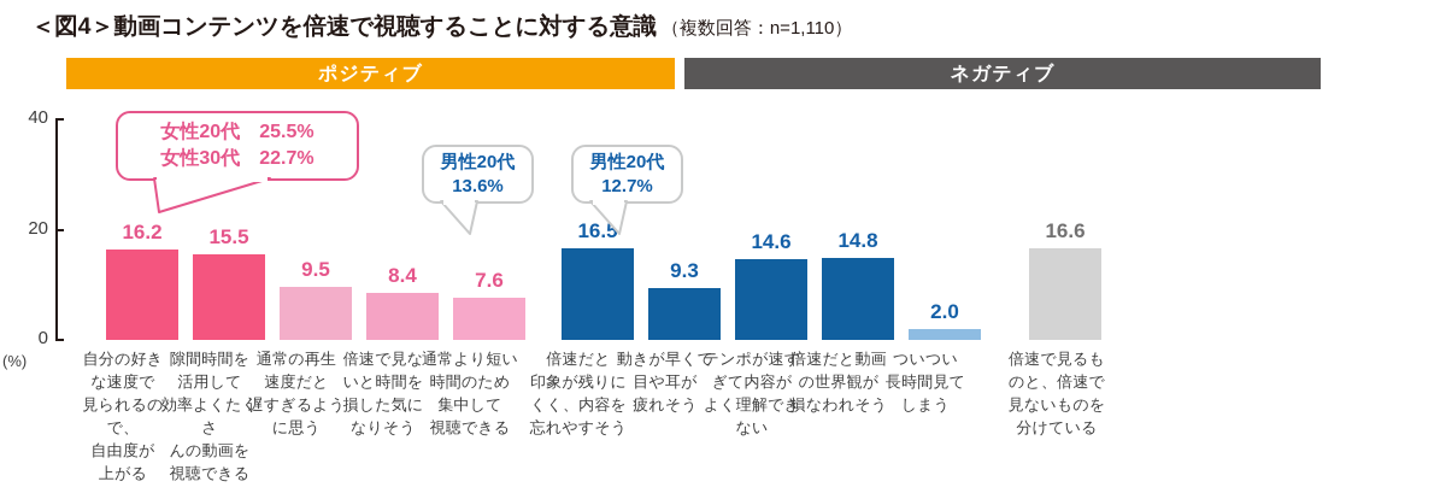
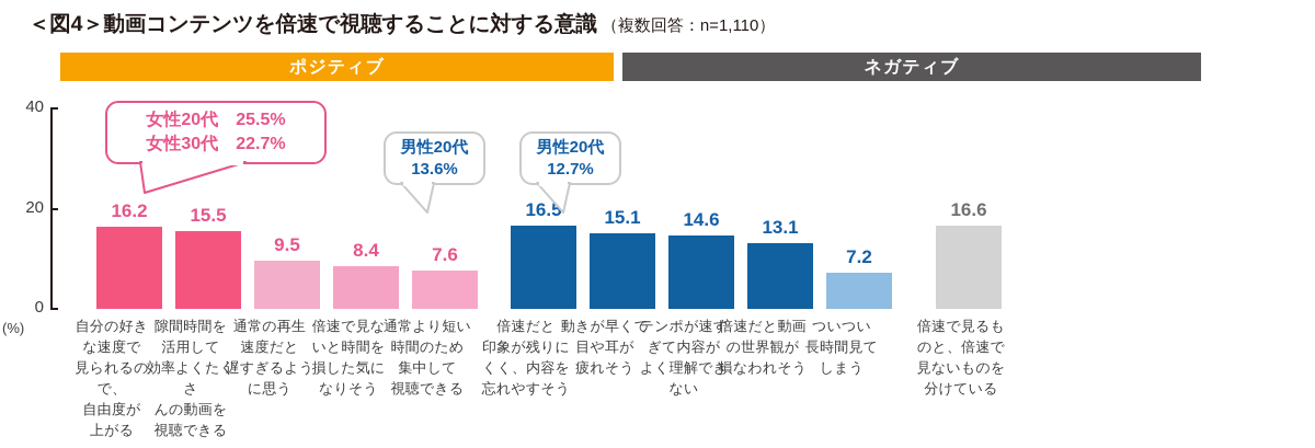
動きが早くて目や耳が疲れそう: 9.3 -> 15.1
倍速だと動画の世界観が損なわれそう: 14.8 -> 13.1
ついつい長時間見てしまう: 2.0 -> 7.2
